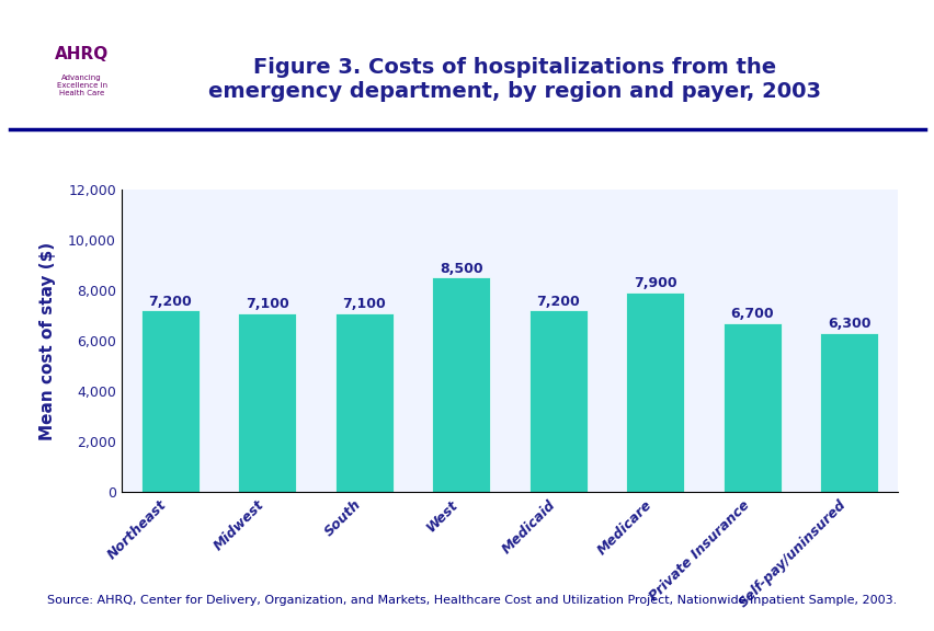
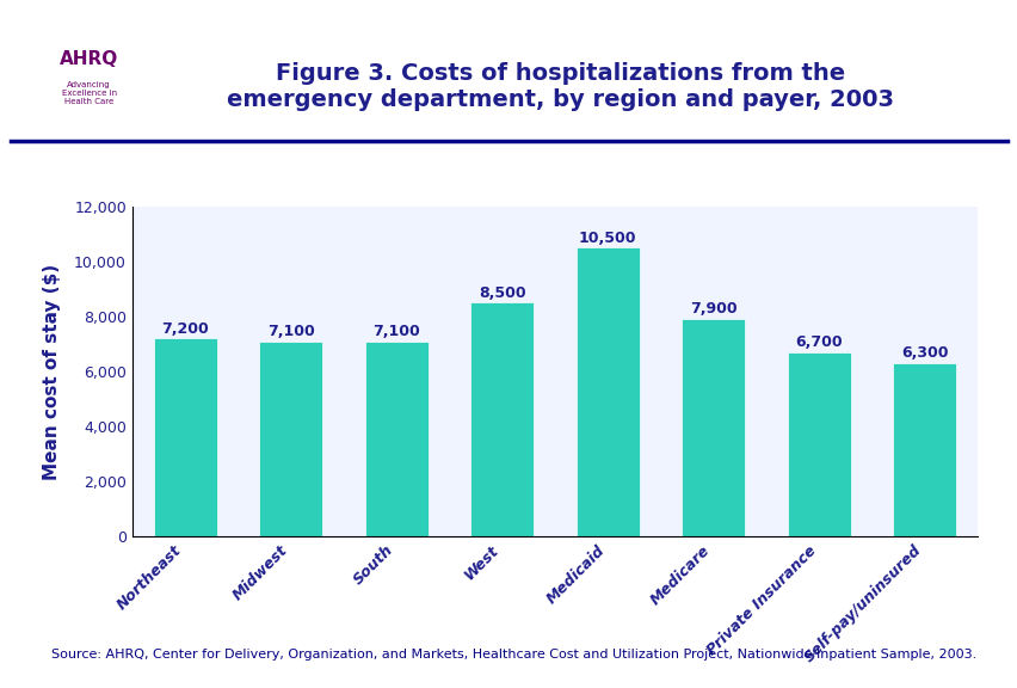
Medicaid: 7,200 -> 10,500
